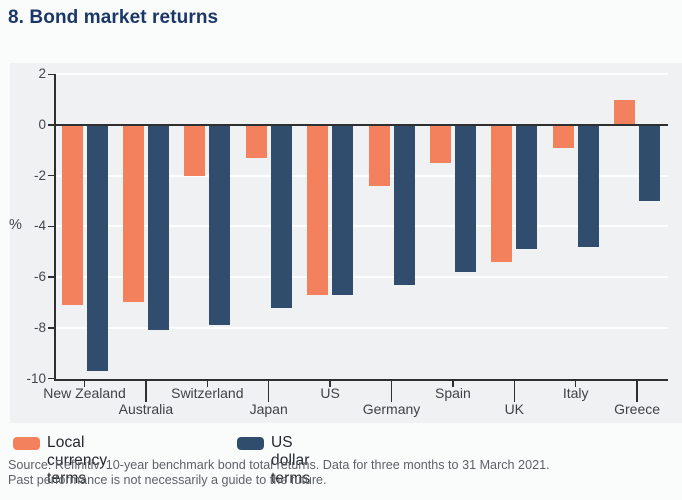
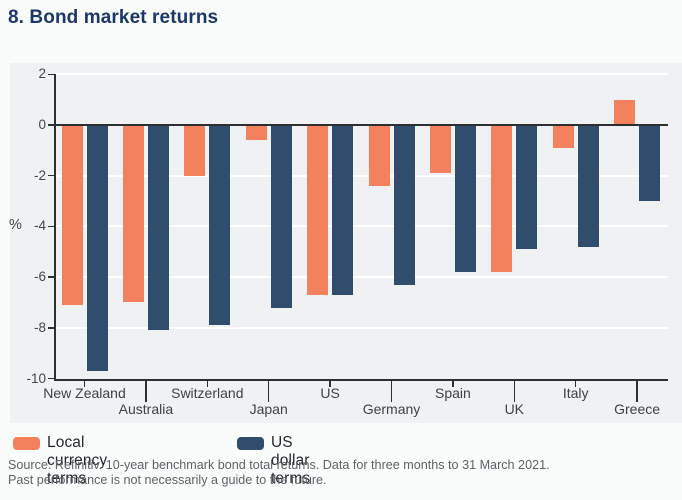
Local currency terms/Japan: -1.3 -> -0.6
Local currency terms/Spain: -1.5 -> -1.9
Local currency terms/UK: -5.4 -> -5.8
